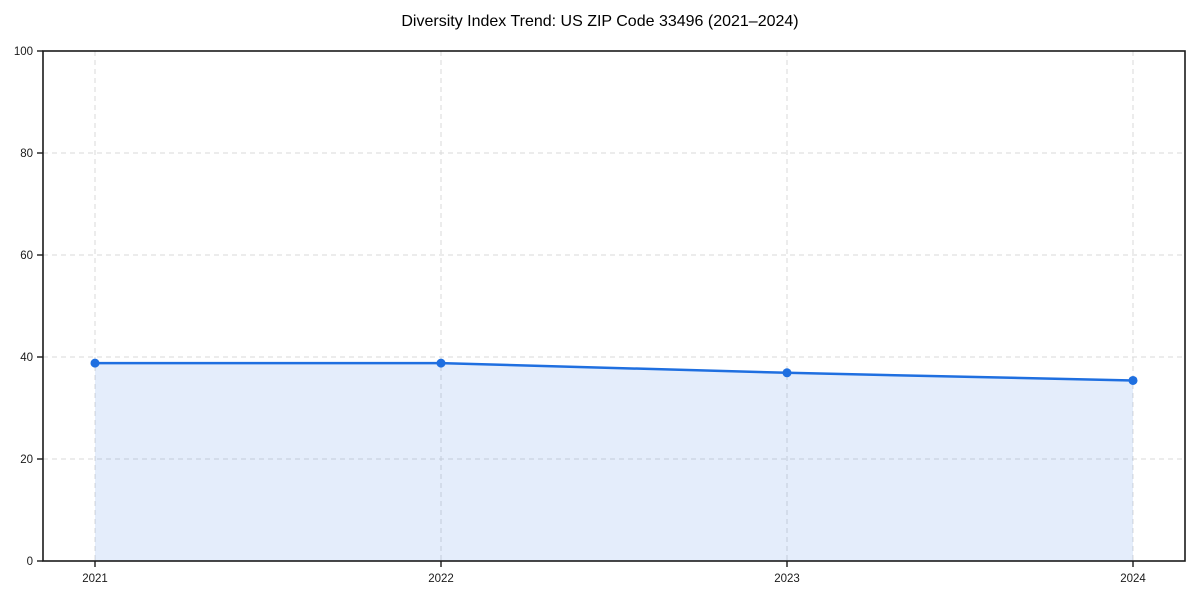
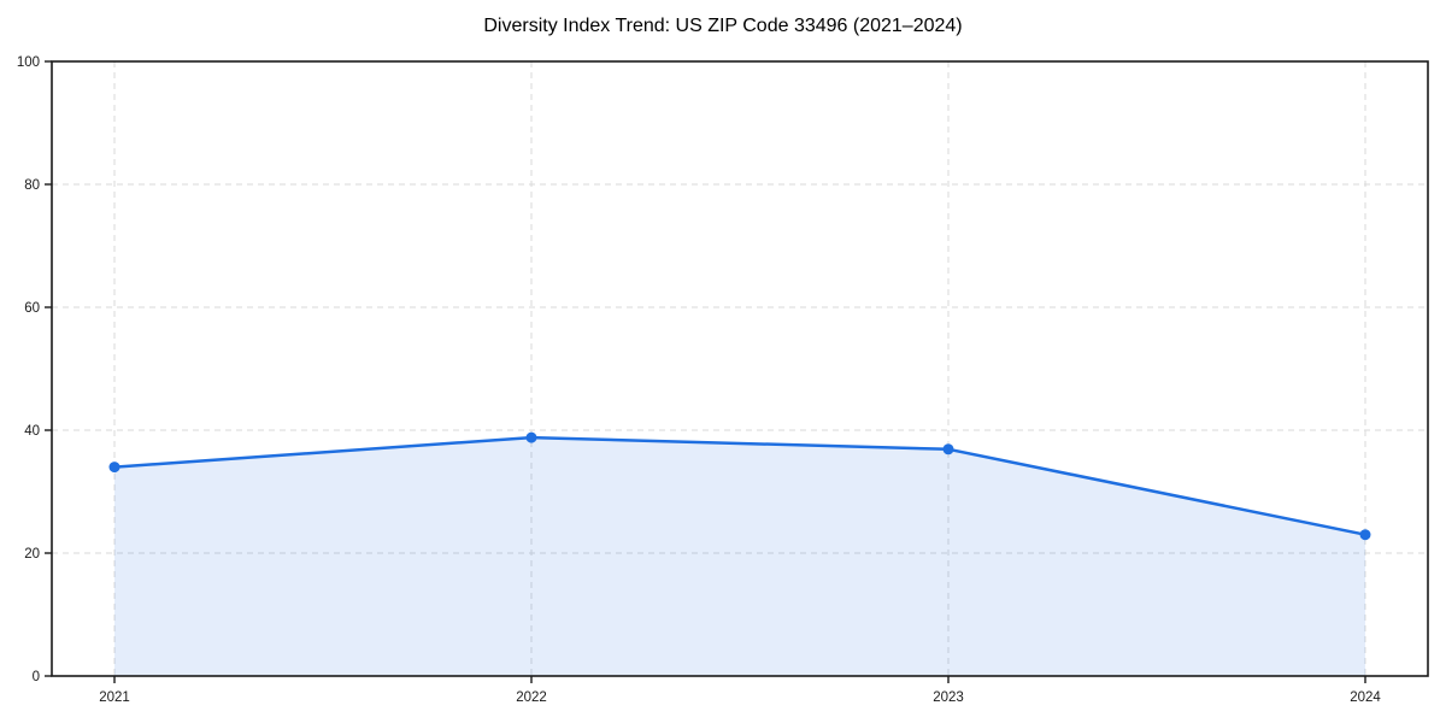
2021: 39 -> 34
2024: 35 -> 23
